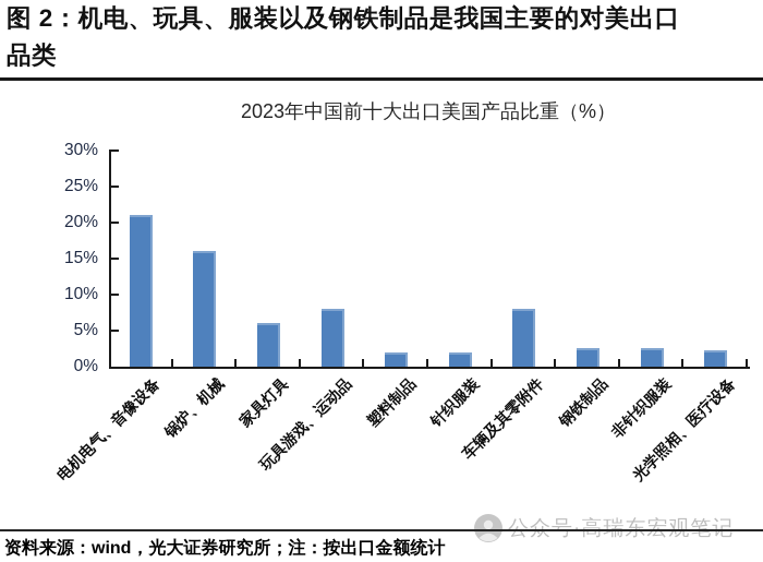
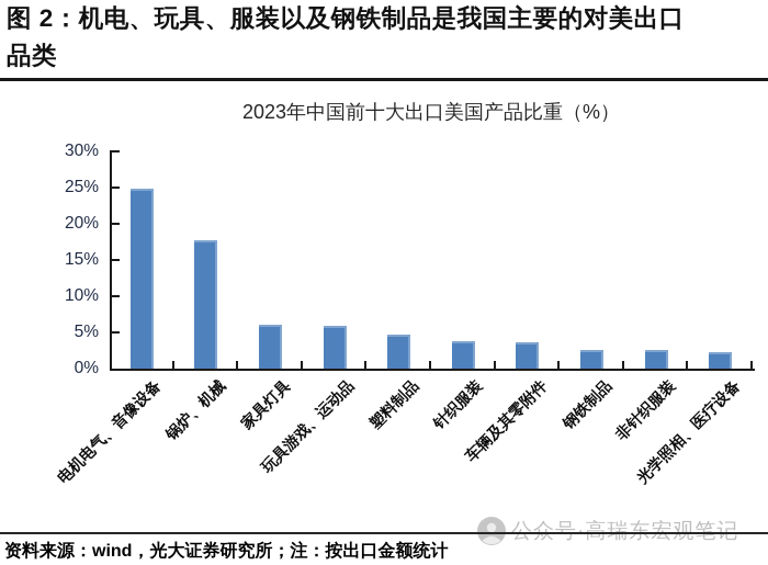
电机电气、音像设备: 21% -> 25%
锅炉、机械: 16% -> 18%
玩具游戏、运动品: 8% -> 6%
塑料制品: 2% -> 5%
针织服装: 2% -> 4%
车辆及其零附件: 8% -> 4%
